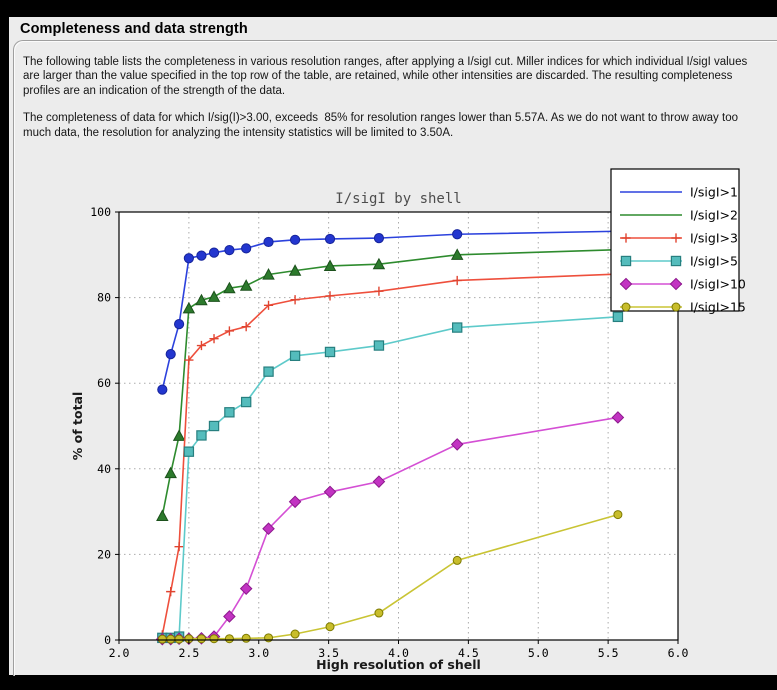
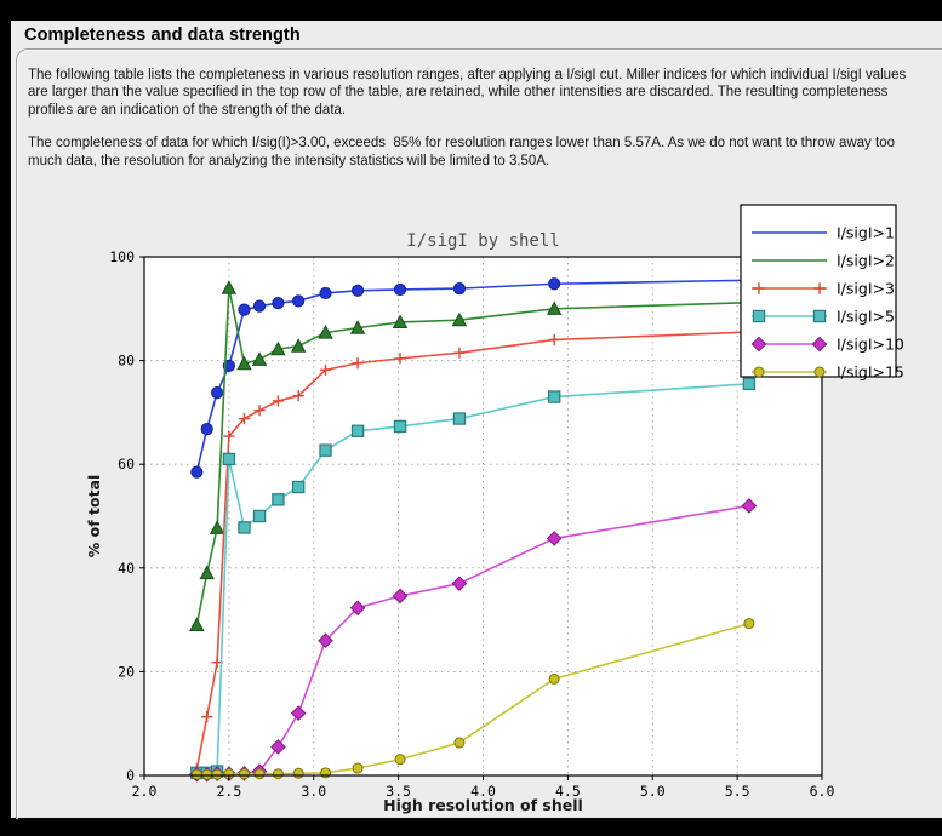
I/sigI>1/2.5: 89 -> 79
I/sigI>2/2.5: 78 -> 94
I/sigI>5/2.5: 44 -> 61
